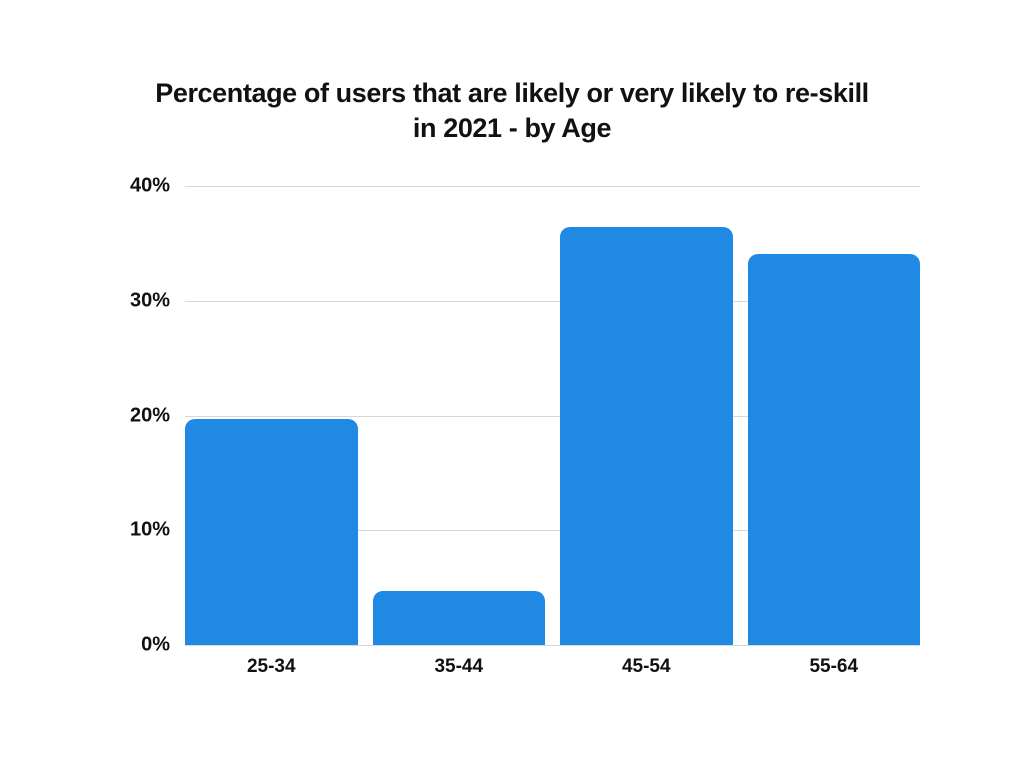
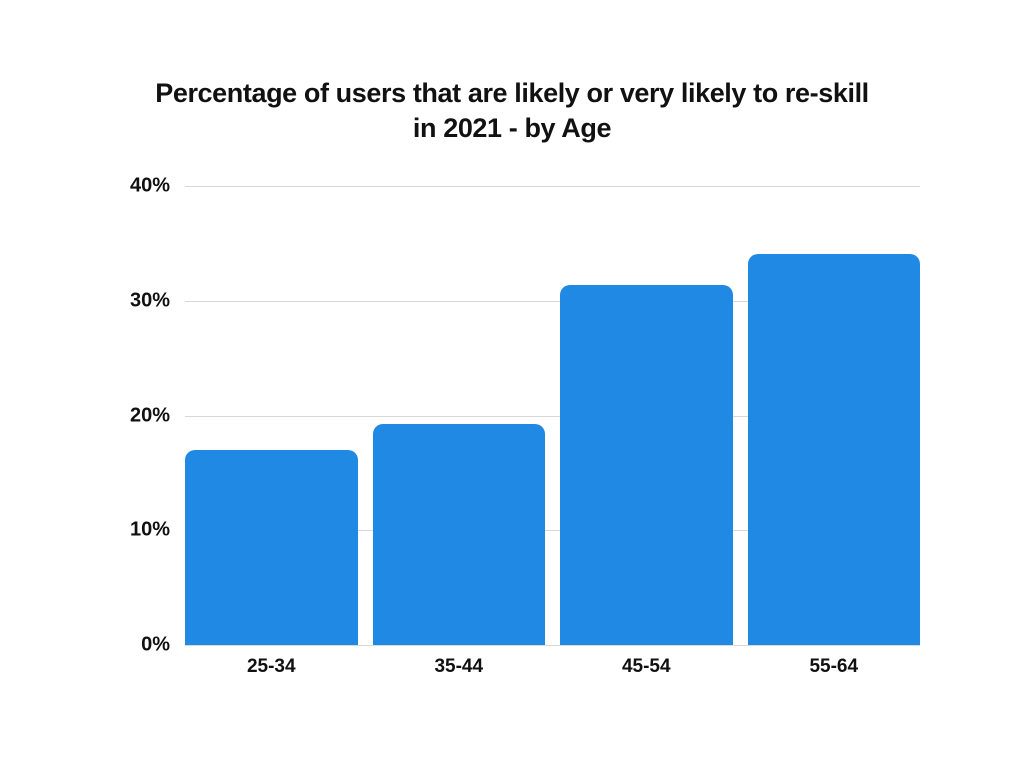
25-34: 19.7% -> 17.0%
35-44: 4.7% -> 19.3%
45-54: 36.4% -> 31.4%
